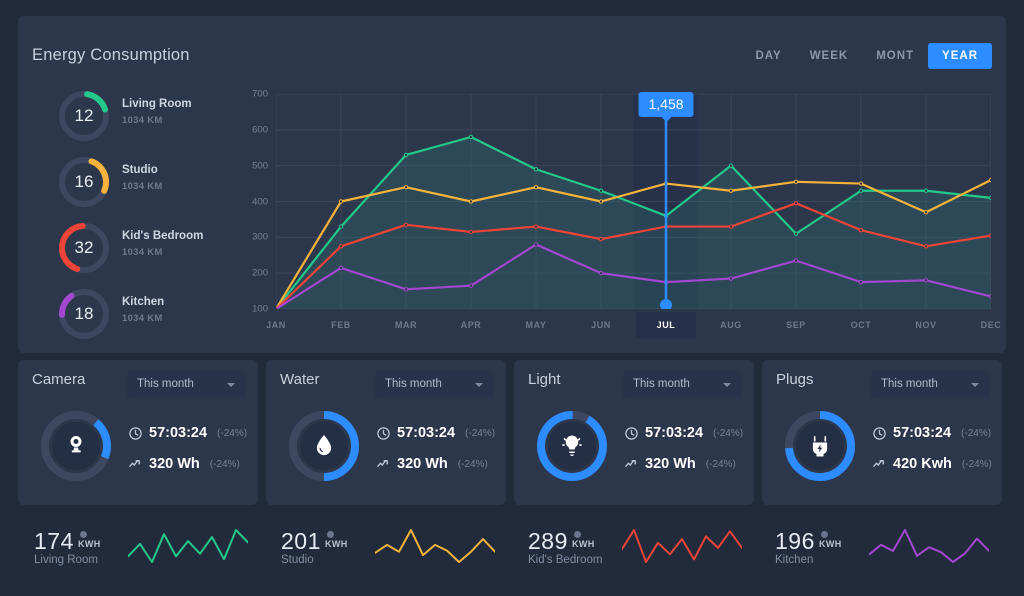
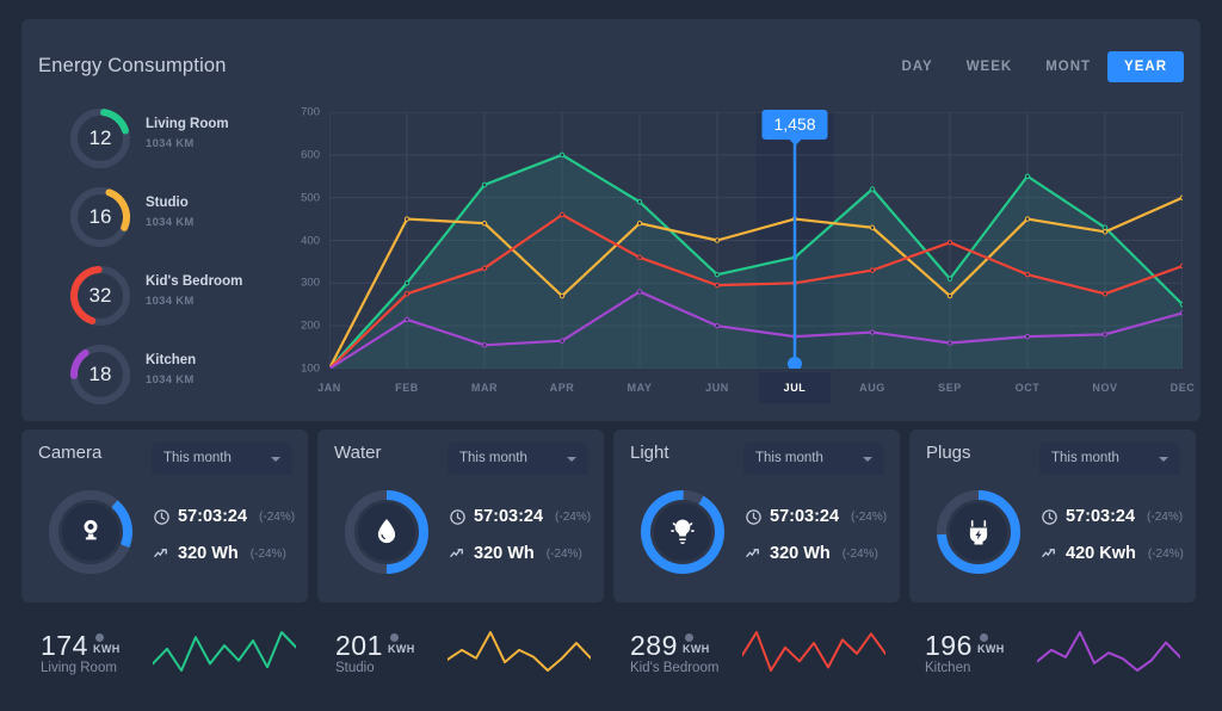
Living Room/FEB: 330 -> 300
Studio/FEB: 400 -> 450
Living Room/APR: 580 -> 600
Studio/APR: 400 -> 270
Kid's Bedroom/APR: 320 -> 460
Kid's Bedroom/MAY: 330 -> 360
Living Room/JUN: 430 -> 320
Kid's Bedroom/JUL: 330 -> 300
Living Room/AUG: 500 -> 520
Studio/SEP: 460 -> 270
Kitchen/SEP: 240 -> 160
Living Room/OCT: 430 -> 550
Studio/NOV: 370 -> 420
Living Room/DEC: 410 -> 250
Studio/DEC: 460 -> 500
Kid's Bedroom/DEC: 300 -> 340
Kitchen/DEC: 140 -> 230
